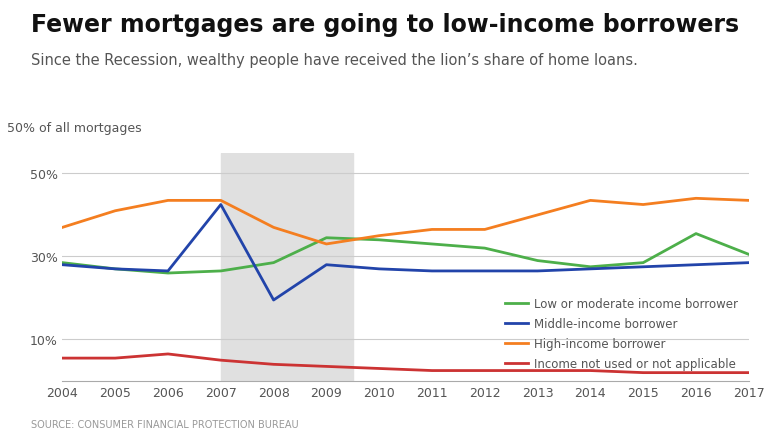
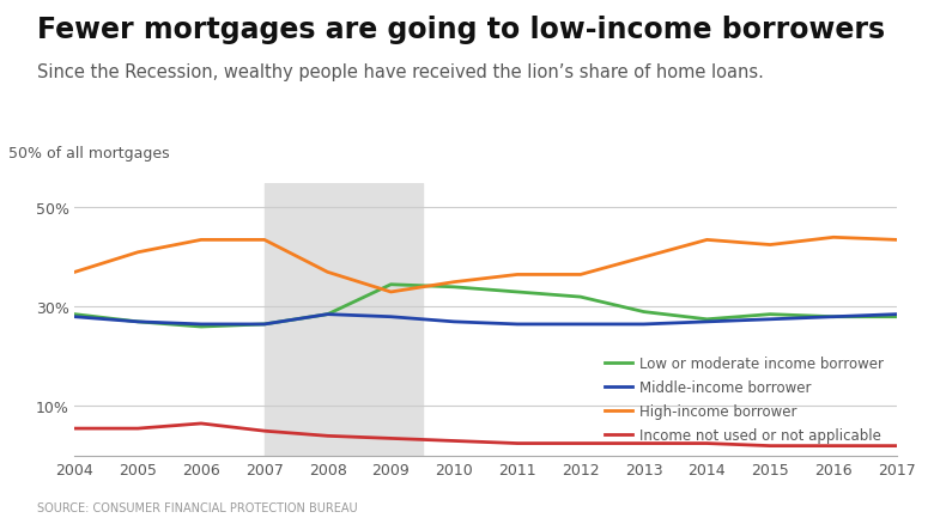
Middle-income borrower/2007: 42.5% -> 26.5%
Middle-income borrower/2008: 19.5% -> 28.5%
Low or moderate income borrower/2016: 35.5% -> 28.0%
Low or moderate income borrower/2017: 30.5% -> 28.0%
